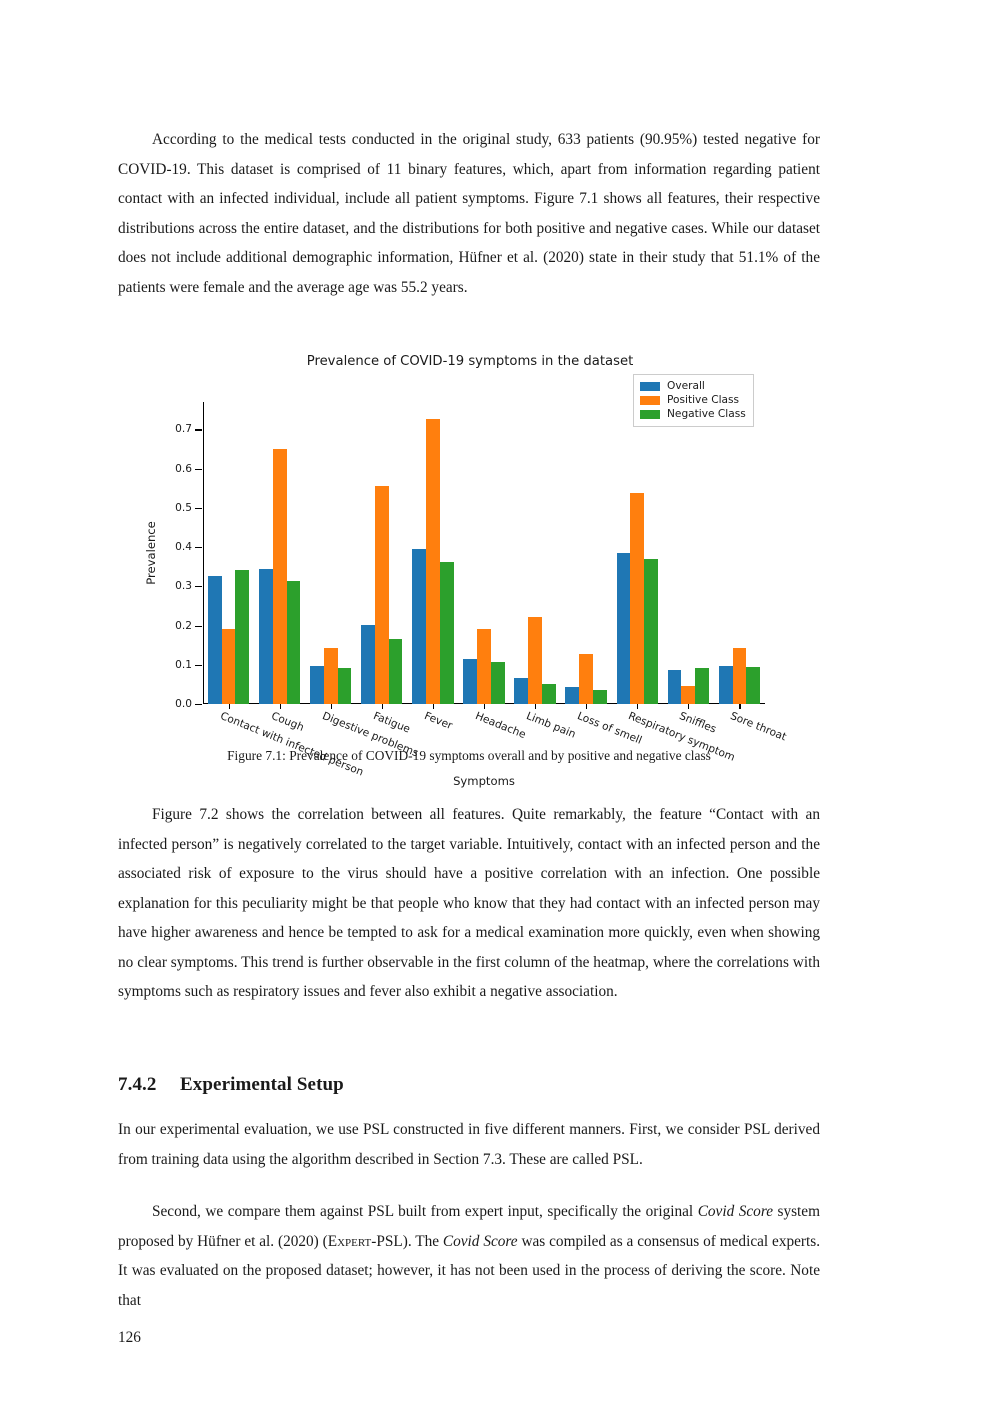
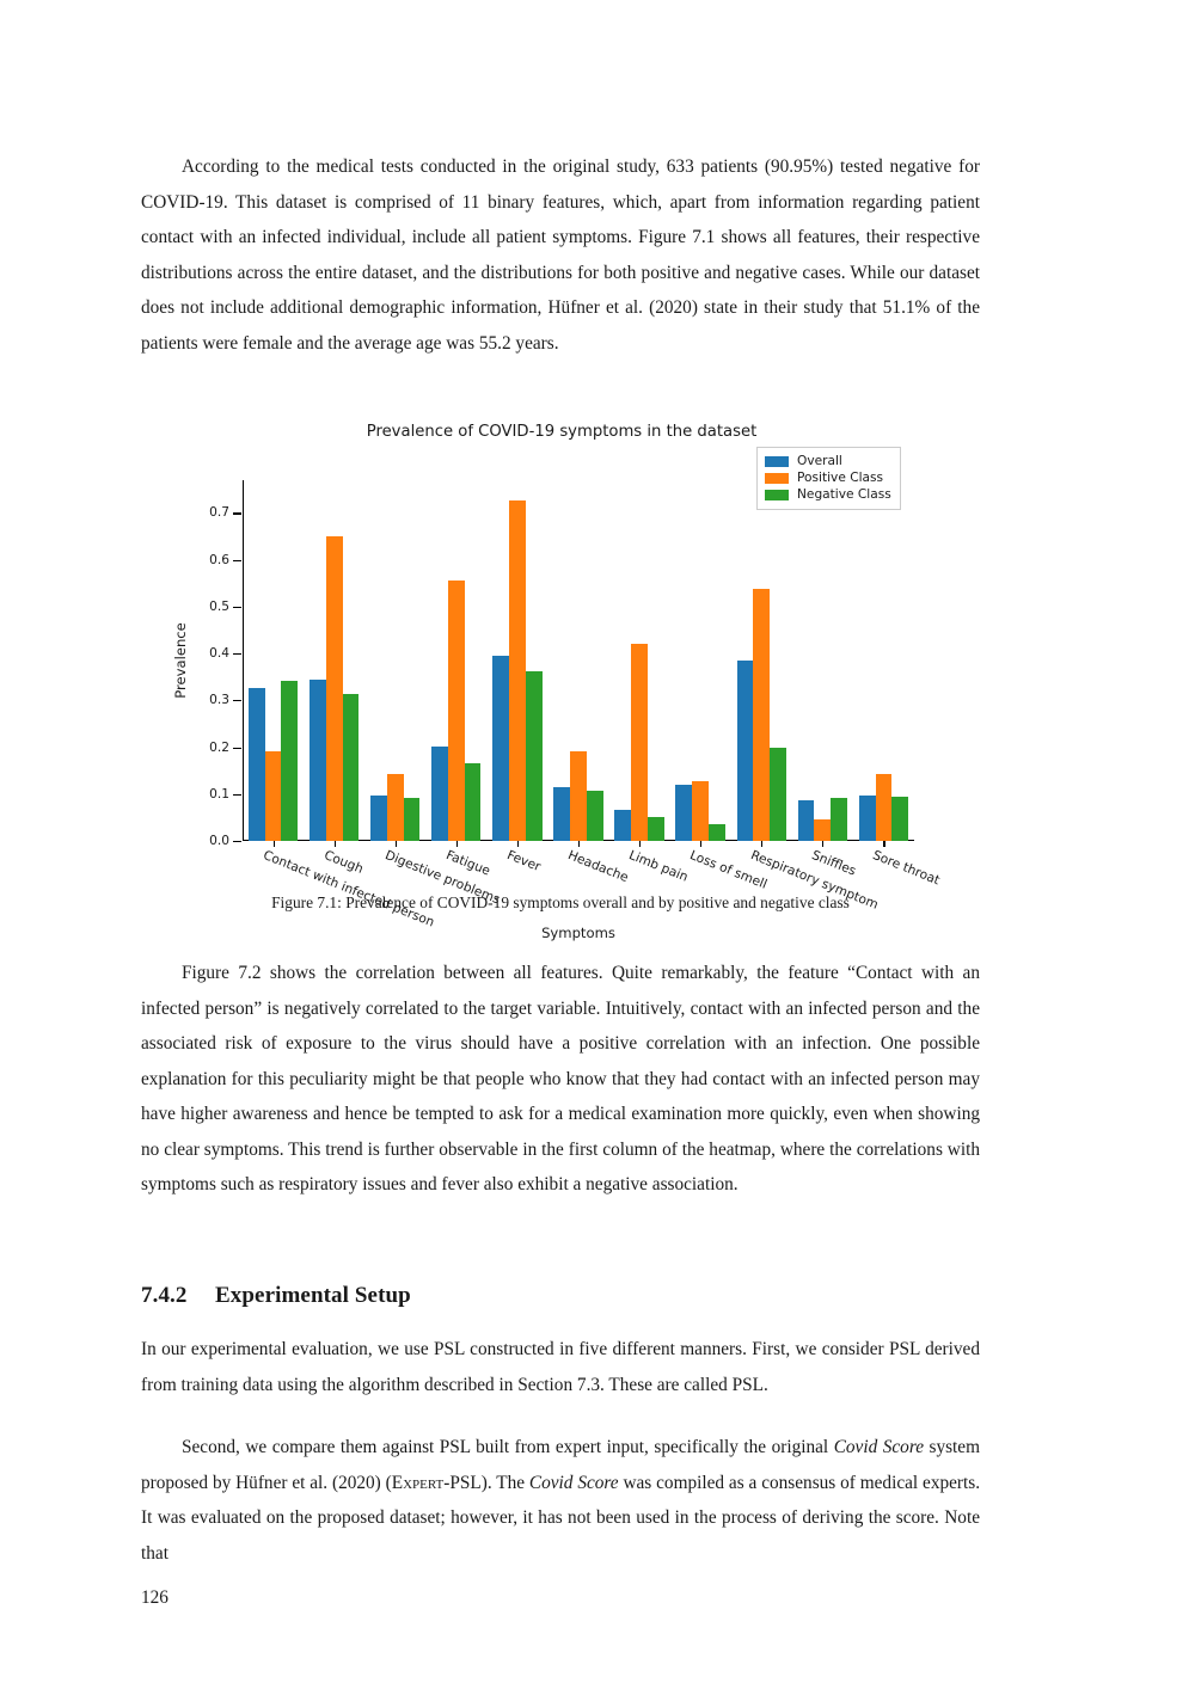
Positive Class/Limb pain: 0.22 -> 0.42
Overall/Loss of smell: 0.04 -> 0.12
Negative Class/Respiratory symptom: 0.37 -> 0.20
